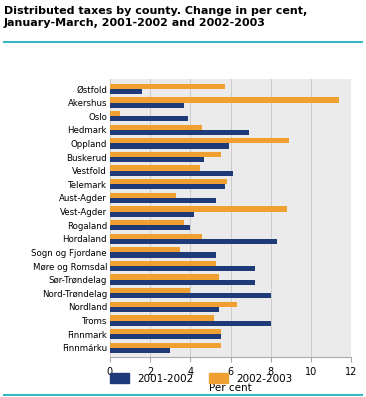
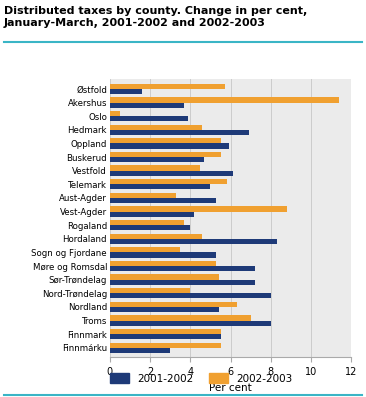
2002-2003/Oppland: 8.9 -> 5.5
2001-2002/Telemark: 5.7 -> 5.0
2002-2003/Troms: 5.2 -> 7.0
